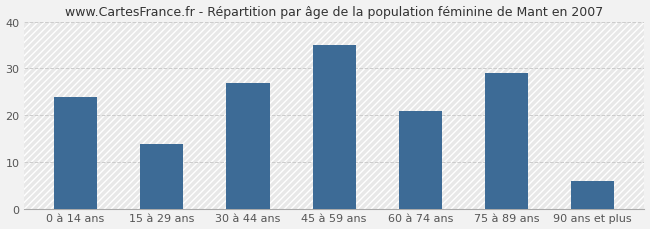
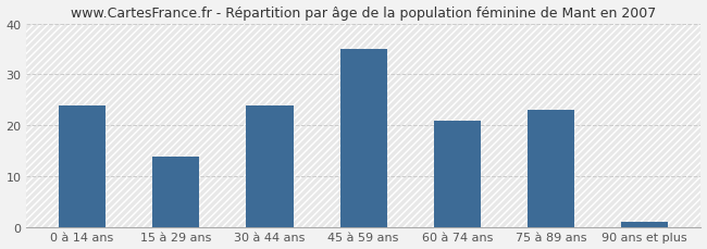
30 à 44 ans: 27.0 -> 24.0
75 à 89 ans: 29.0 -> 23.0
90 ans et plus: 6.0 -> 1.2
